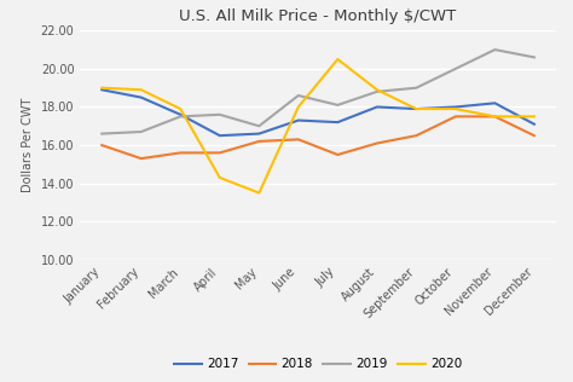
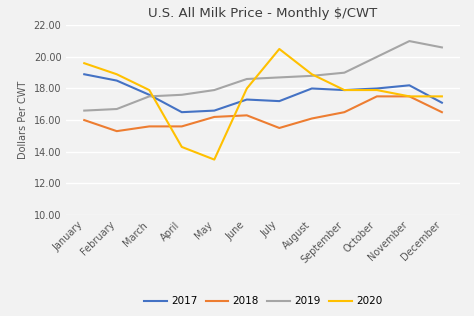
2020/January: 19.0 -> 19.6
2019/May: 17.0 -> 17.9
2019/July: 18.1 -> 18.7
